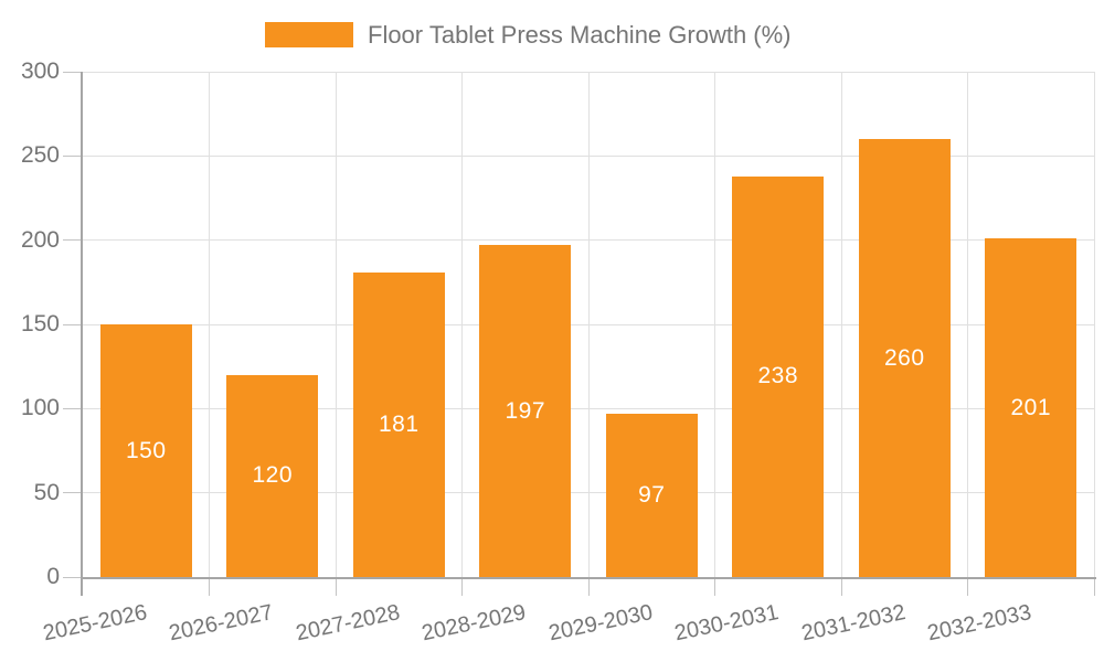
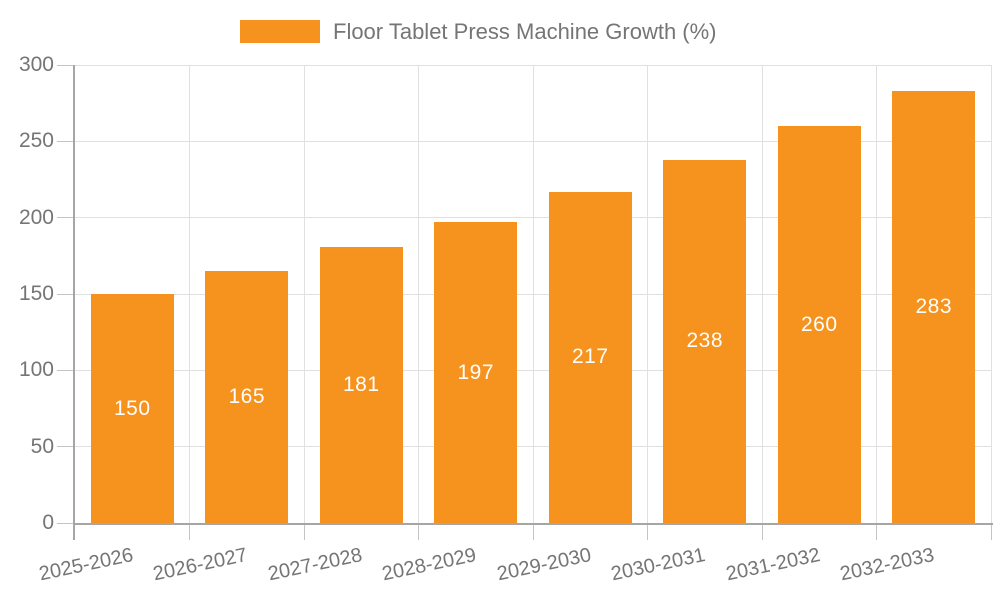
2026-2027: 120 -> 165
2029-2030: 97 -> 217
2032-2033: 201 -> 283
